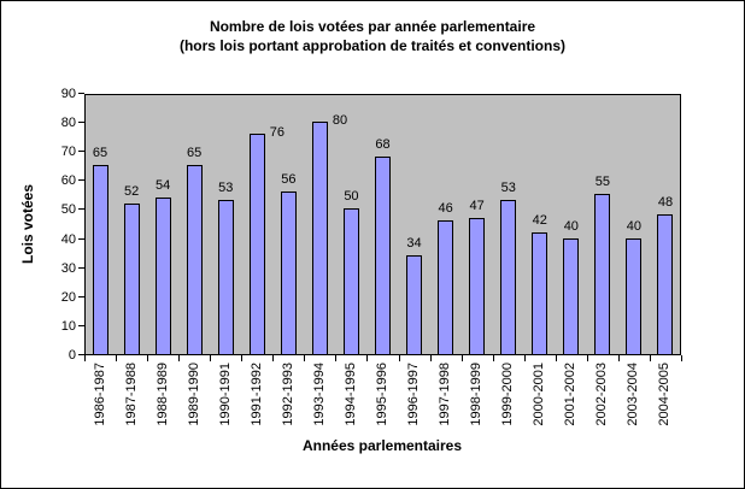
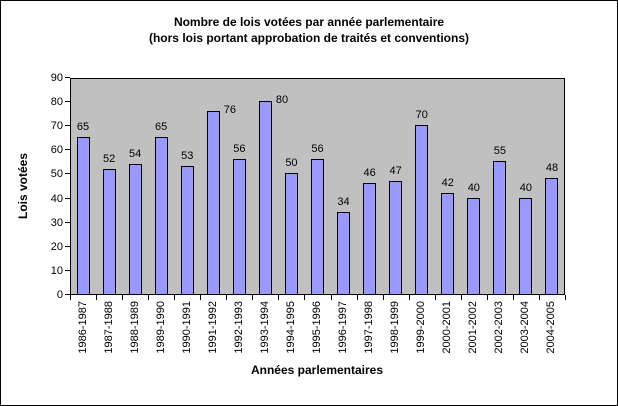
1995-1996: 68 -> 56
1999-2000: 53 -> 70
